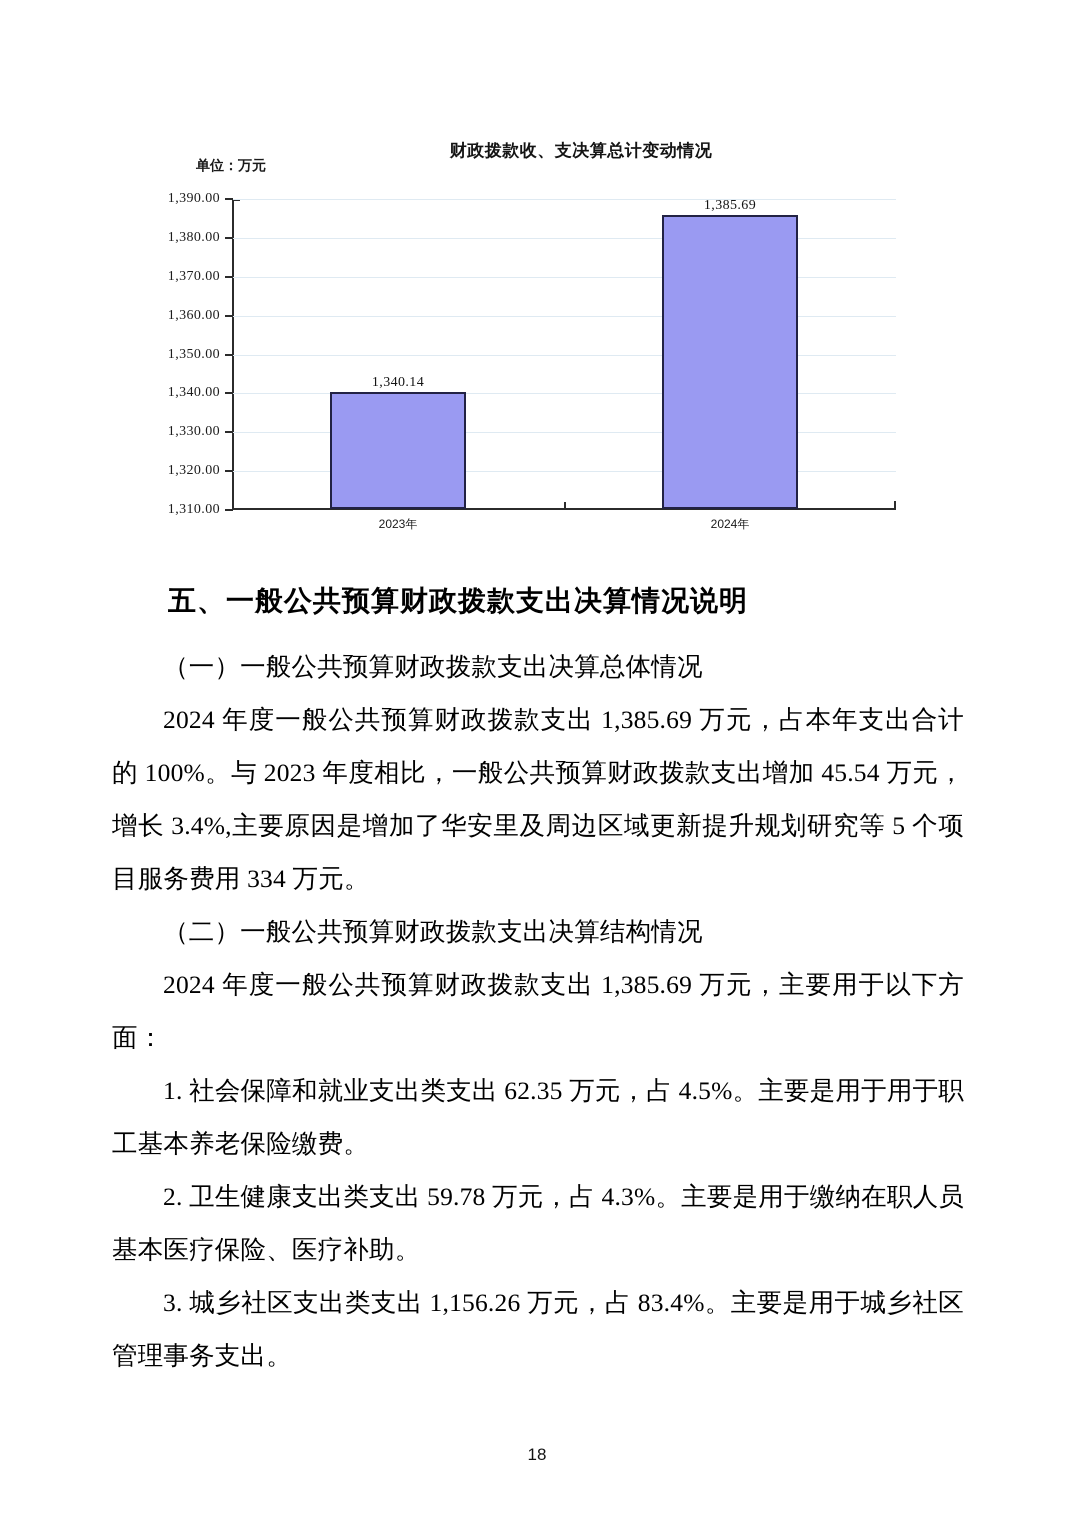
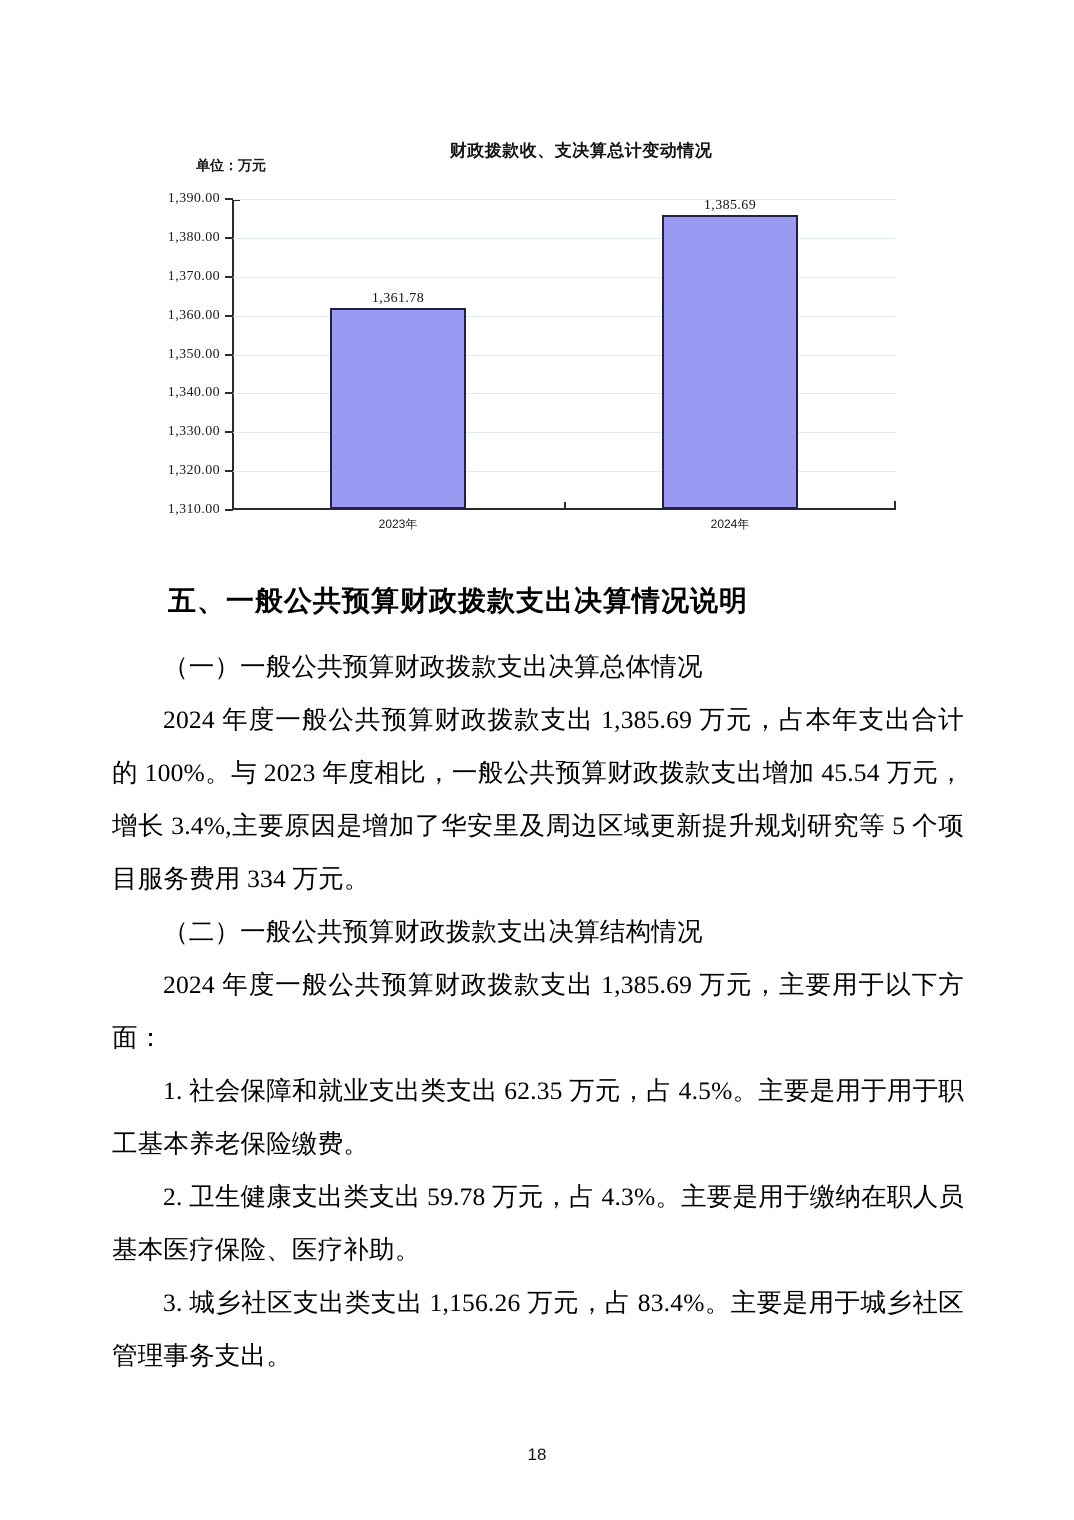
2023年: 1,340.14 -> 1,361.78
